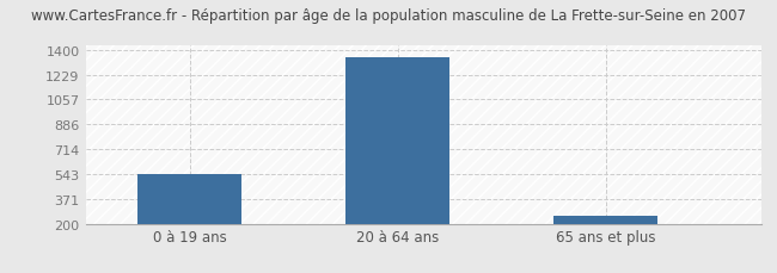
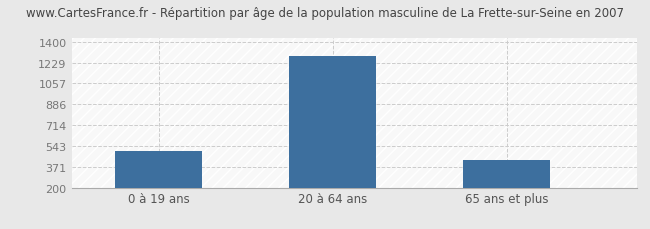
0 à 19 ans: 540 -> 500
20 à 64 ans: 1350 -> 1280
65 ans et plus: 260 -> 430
